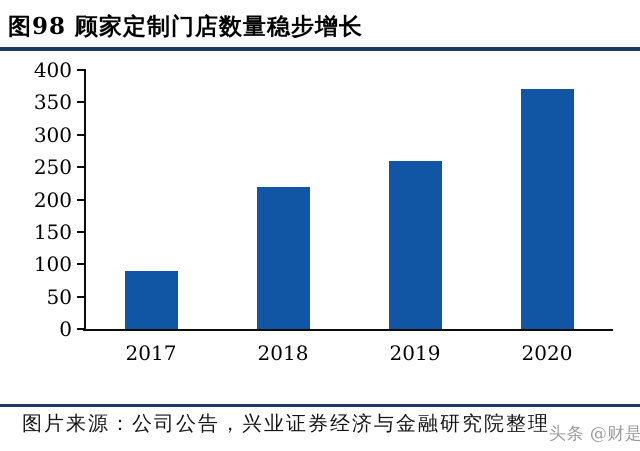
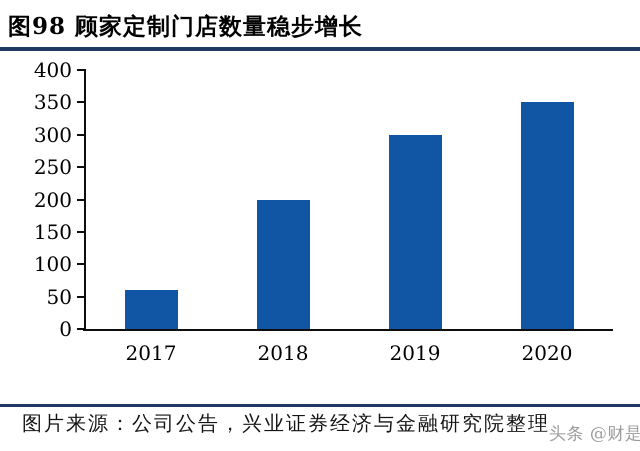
2017: 90 -> 60
2018: 220 -> 200
2019: 260 -> 300
2020: 370 -> 350
